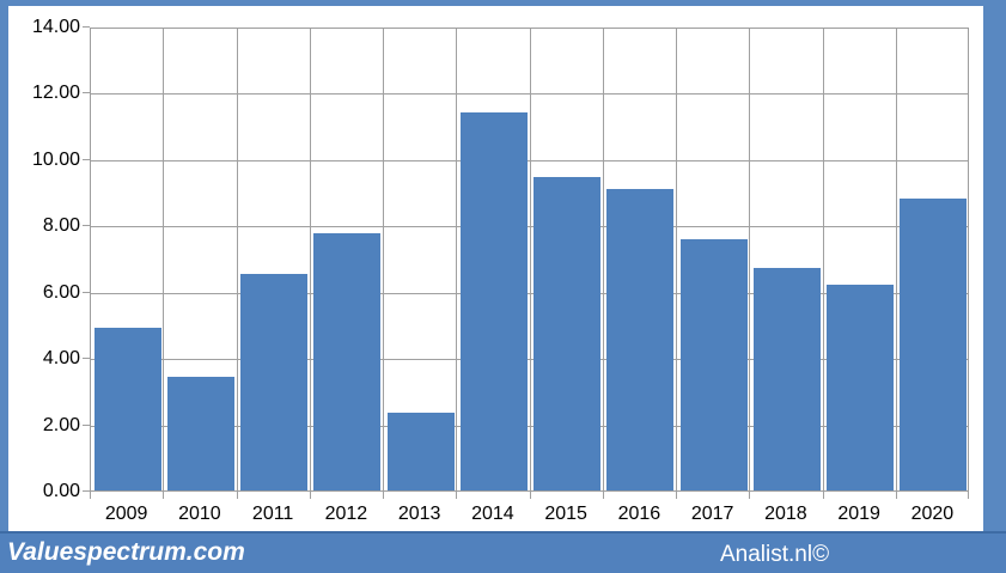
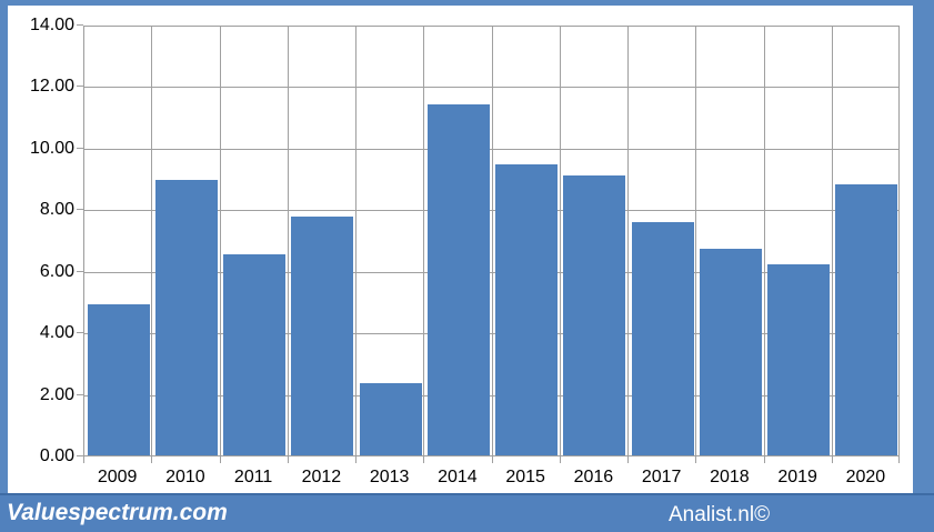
2010: 3.5 -> 9.0
